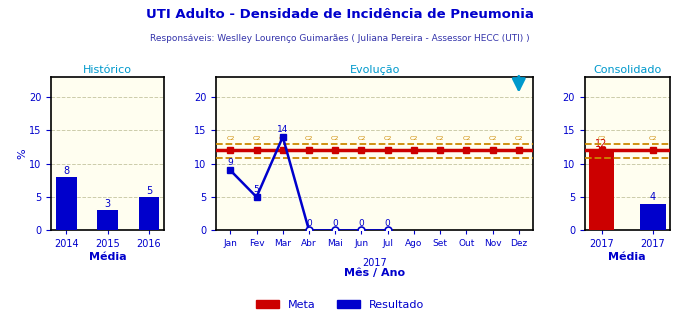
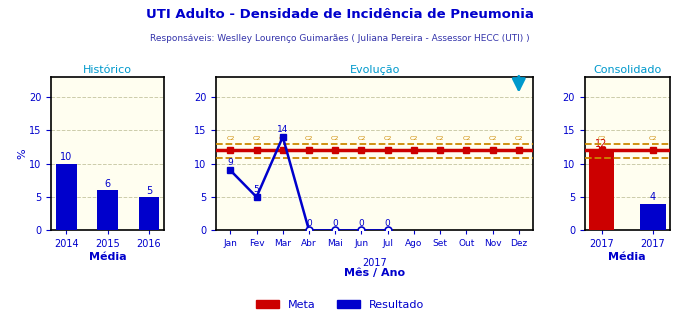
Histórico/2014: 8 -> 10
Histórico/2015: 3 -> 6
